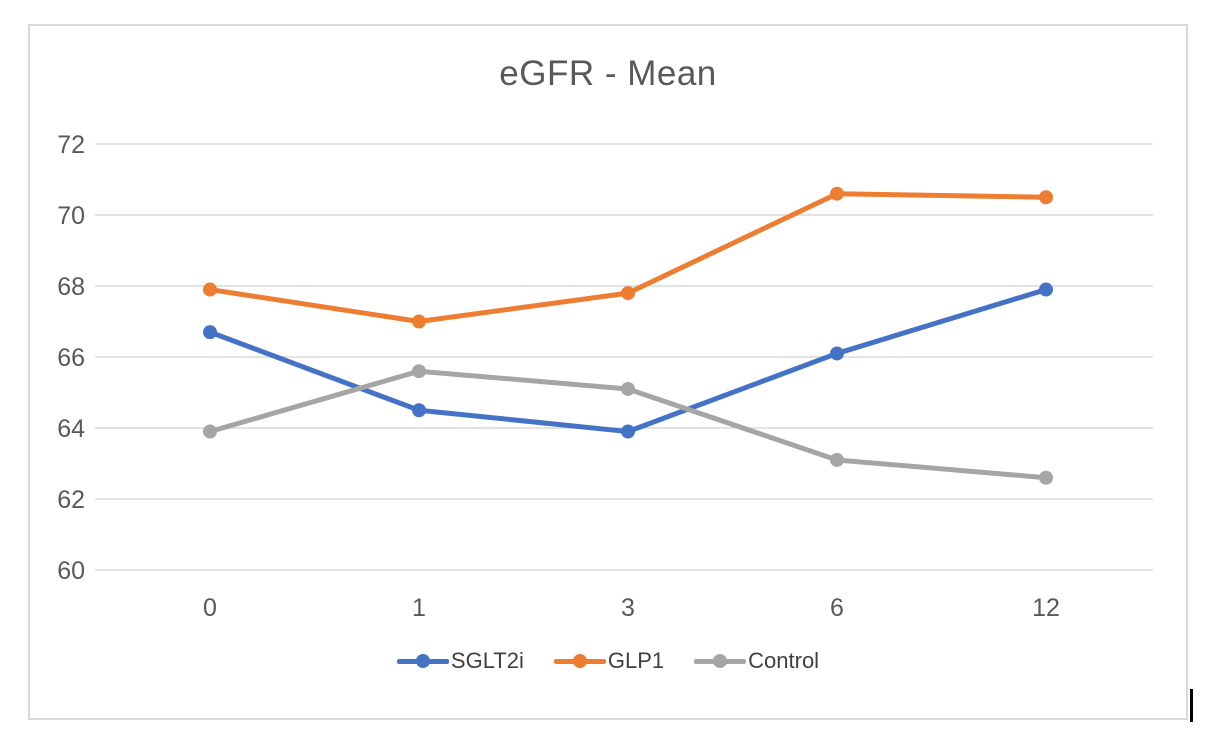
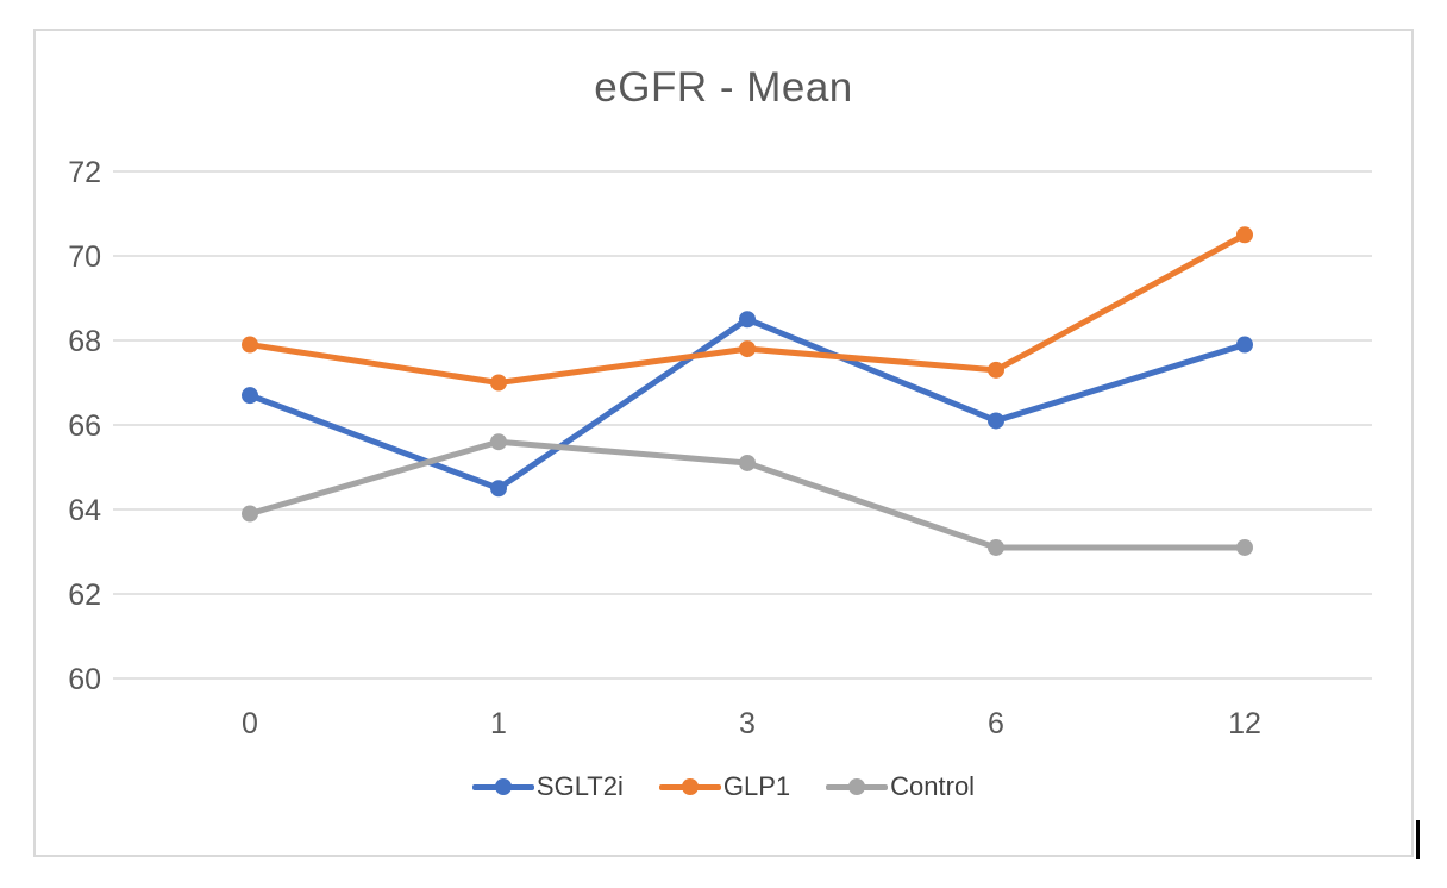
SGLT2i/3: 63.9 -> 68.5
GLP1/6: 70.6 -> 67.3
Control/12: 62.6 -> 63.1
